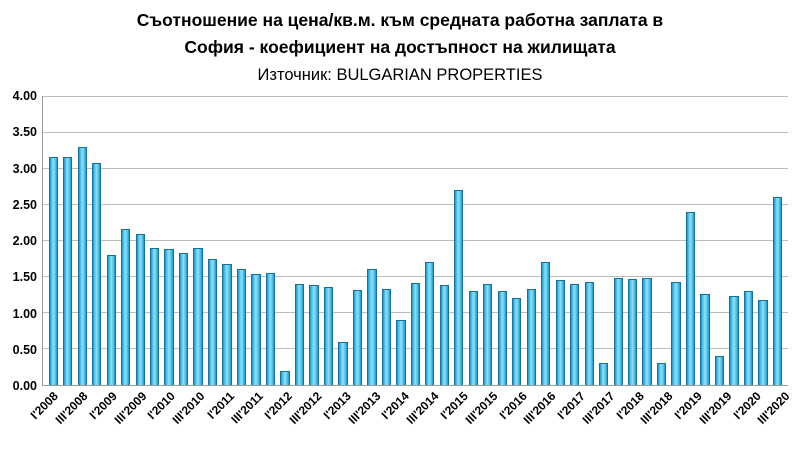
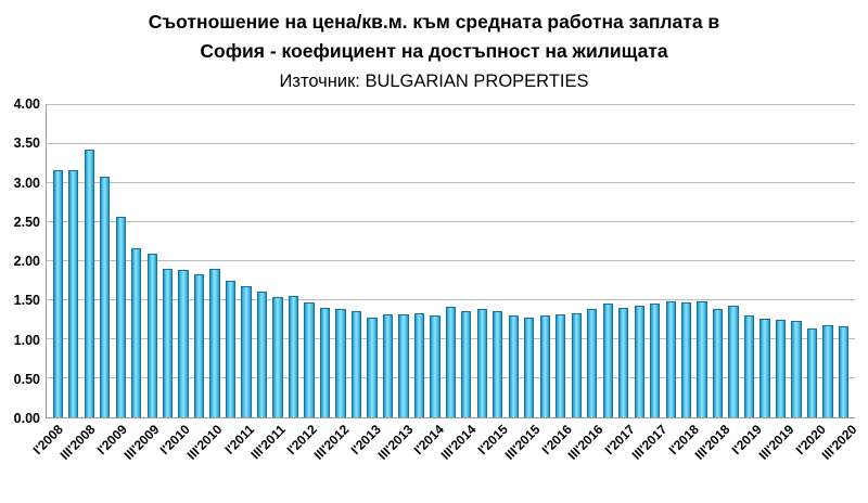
III'2008: 3.3 -> 3.4
I'2009: 1.8 -> 2.6
I'2012: 0.2 -> 1.5
I'2013: 0.6 -> 1.3
III'2013: 1.6 -> 1.3
I'2014: 0.9 -> 1.3
III'2014: 1.7 -> 1.4
I'2015: 2.7 -> 1.4
III'2015: 1.4 -> 1.3
I'2016: 1.2 -> 1.3
III'2016: 1.7 -> 1.4
III'2017: 0.3 -> 1.4
III'2018: 0.3 -> 1.4
I'2019: 2.4 -> 1.3
III'2019: 0.4 -> 1.2
I'2020: 1.3 -> 1.1
III'2020: 2.6 -> 1.2
